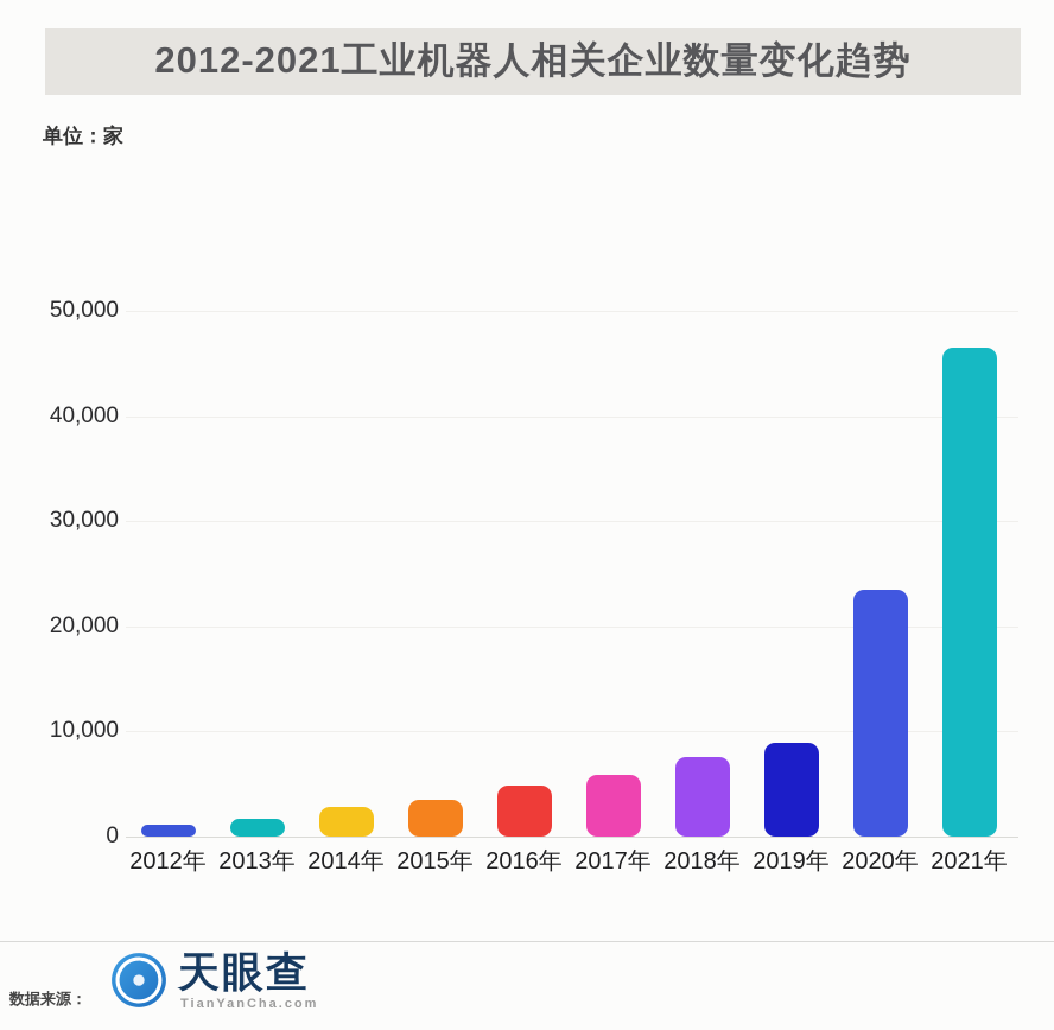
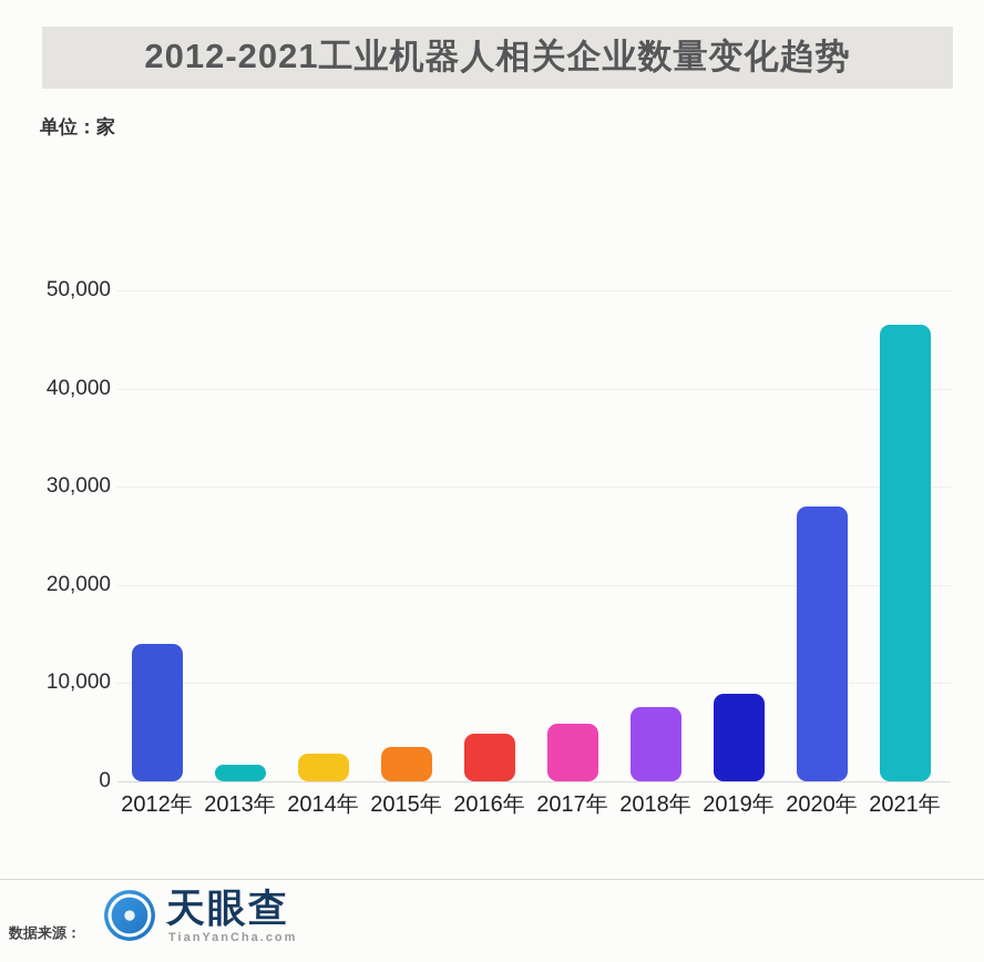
2012年: 1000 -> 14000
2020年: 24000 -> 28000
